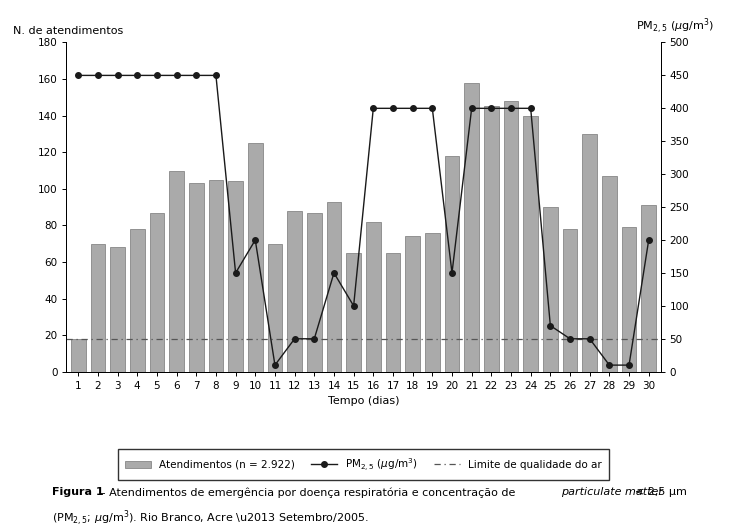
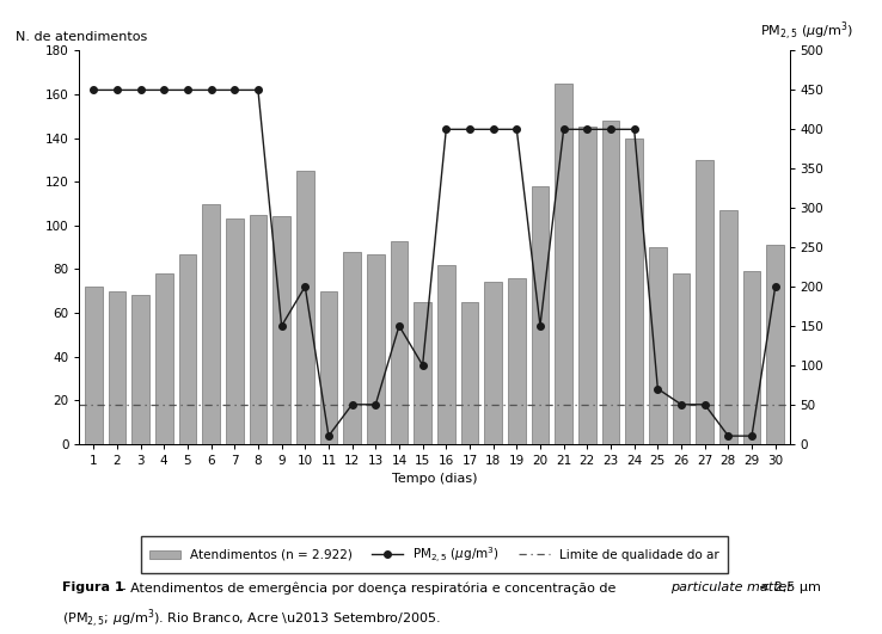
Atendimentos (n = 2.922)/1: 18 -> 72
Atendimentos (n = 2.922)/21: 158 -> 165
